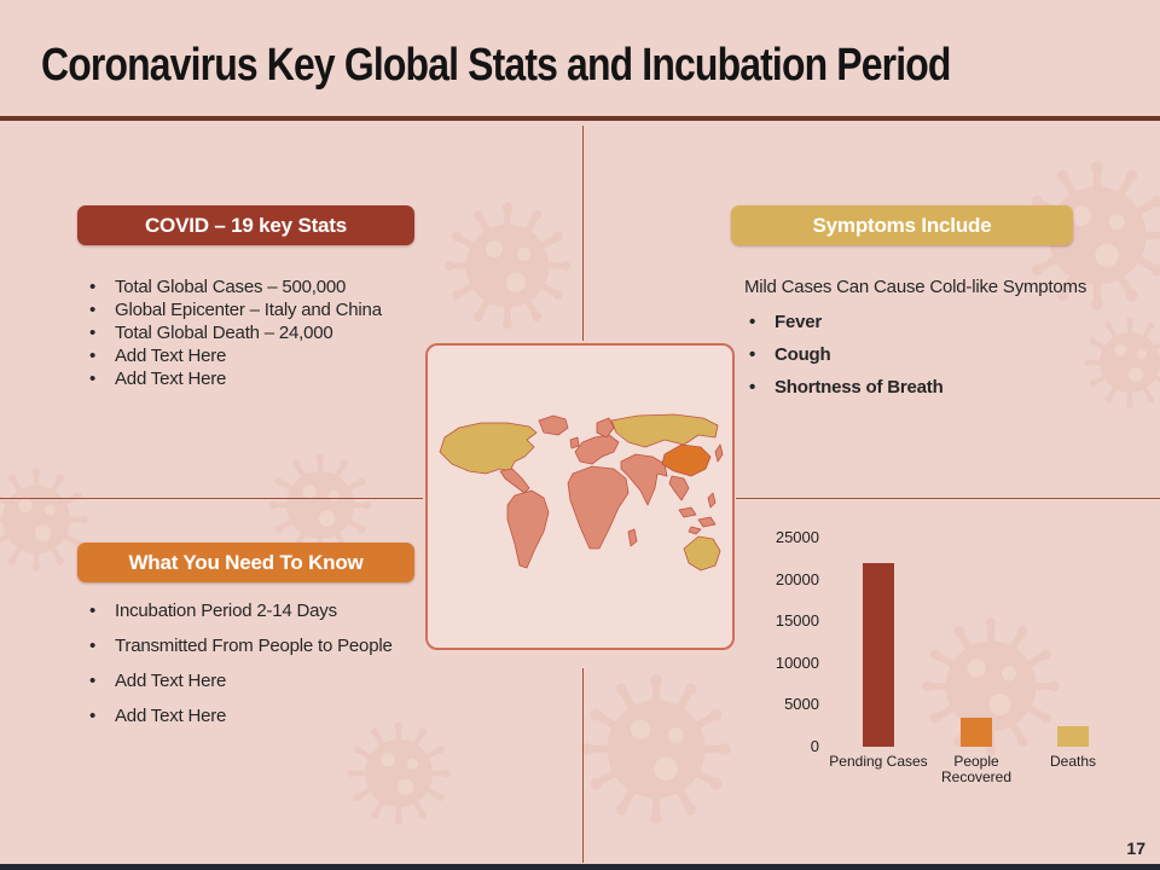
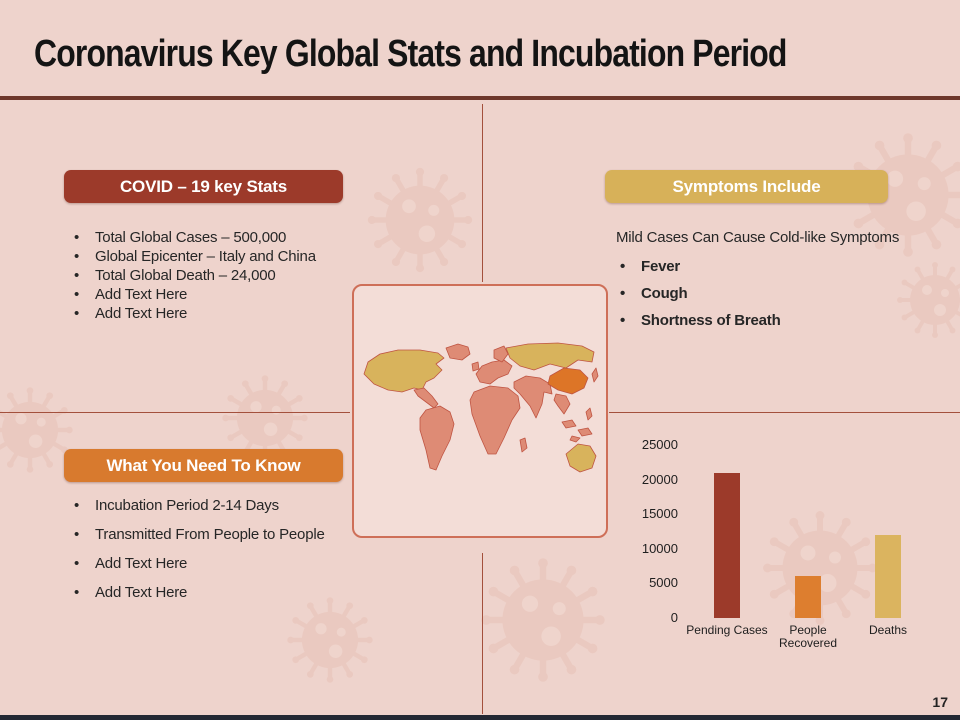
Pending Cases: 22000 -> 21000
People Recovered: 4000 -> 6000
Deaths: 2000 -> 12000
